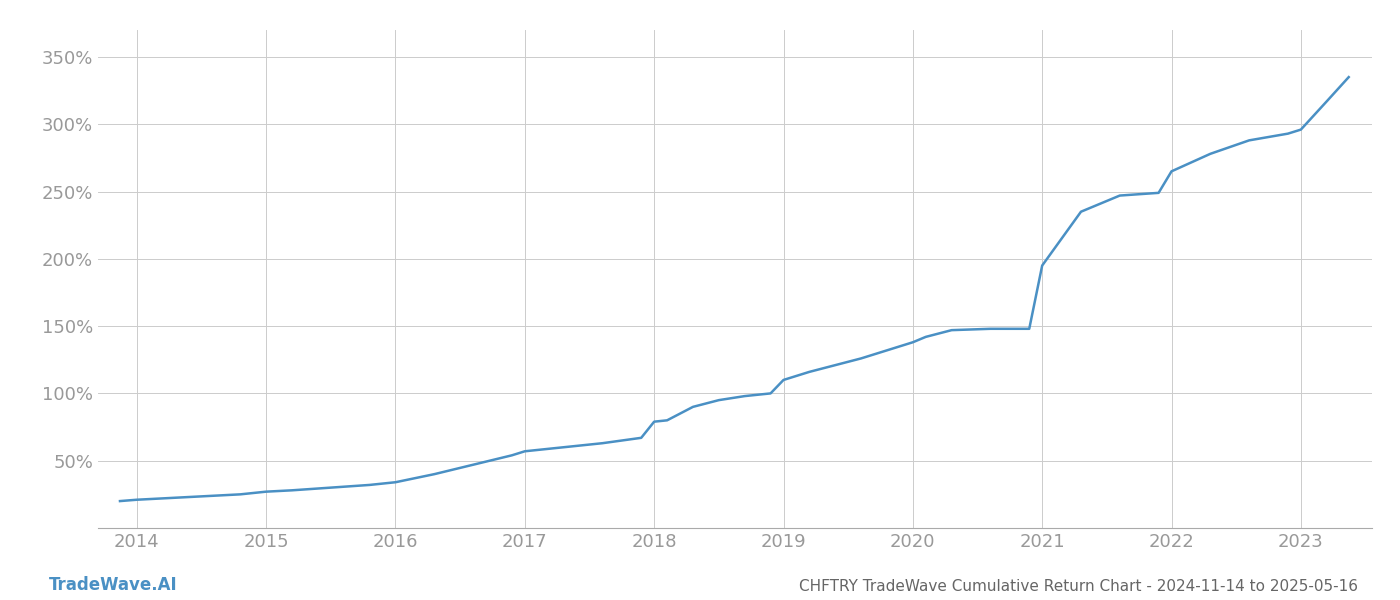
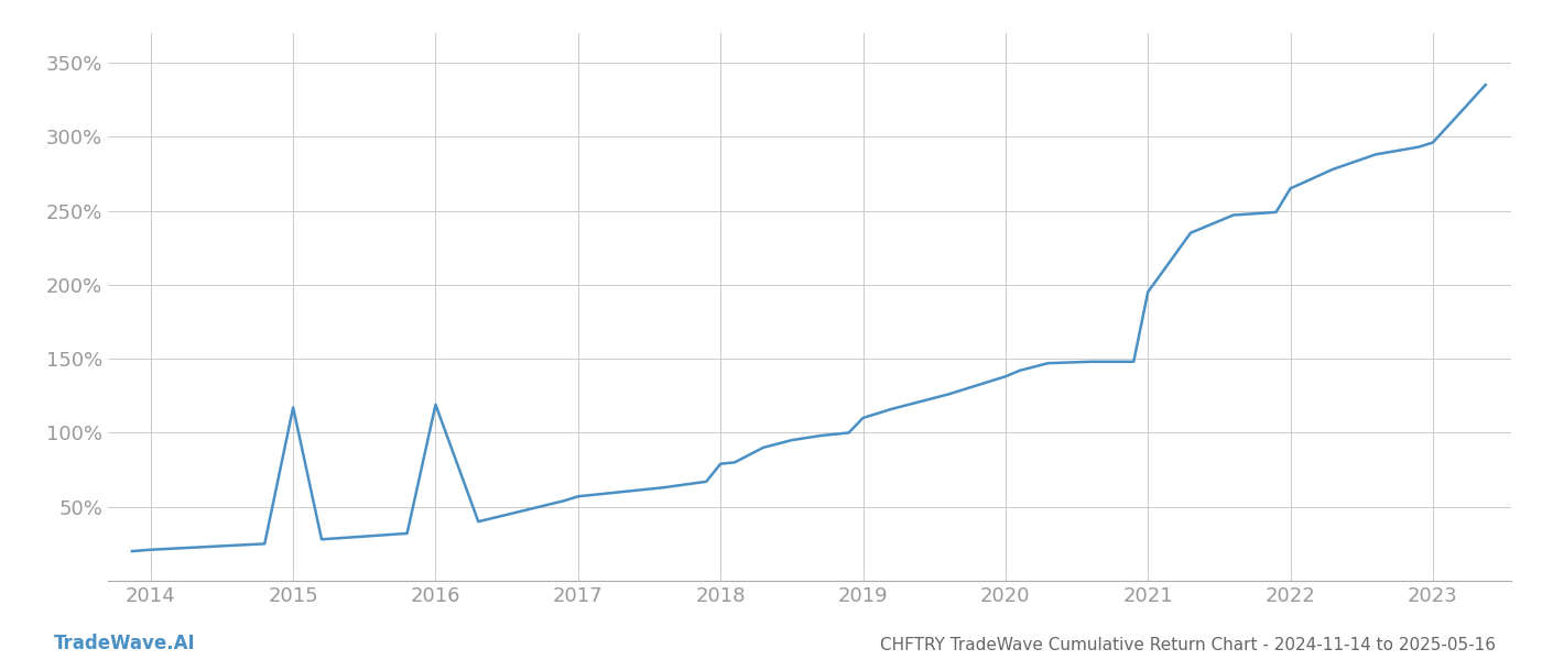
2015: 27% -> 117%
2016: 34% -> 119%
